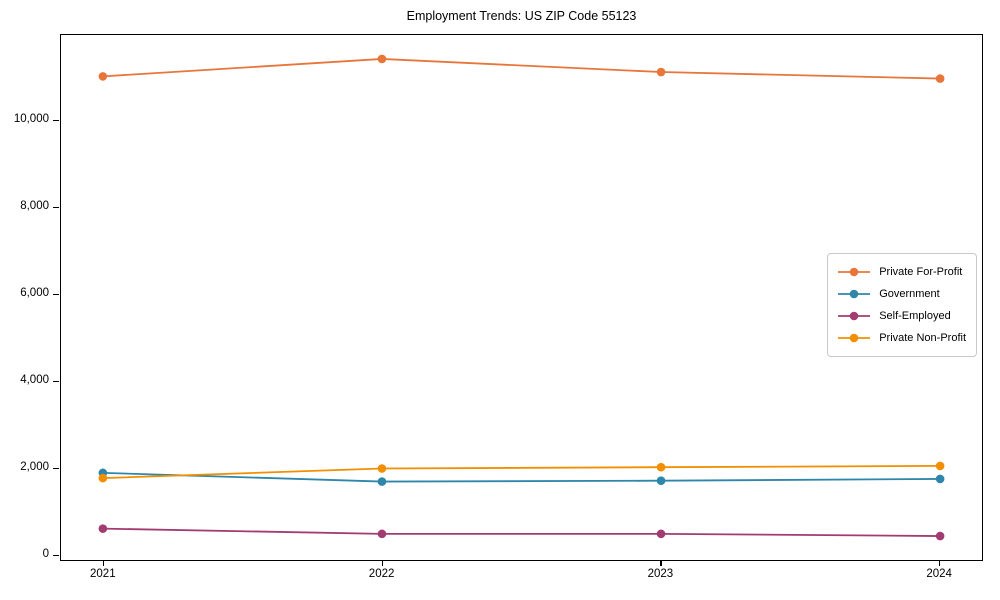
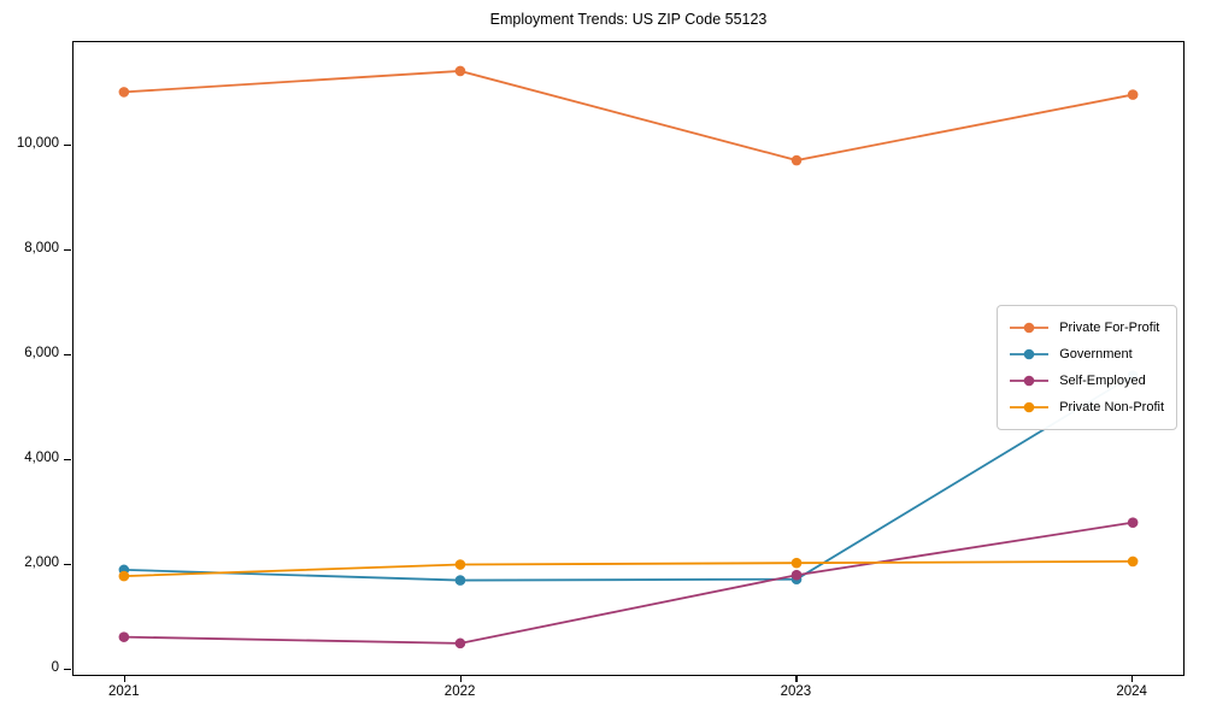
Private For-Profit/2023: 11100 -> 9700
Self-Employed/2023: 500 -> 1800
Government/2024: 1800 -> 5600
Self-Employed/2024: 400 -> 2800
